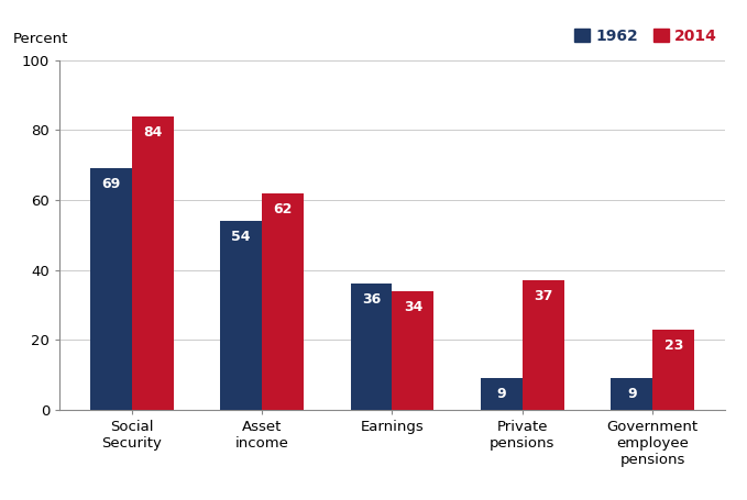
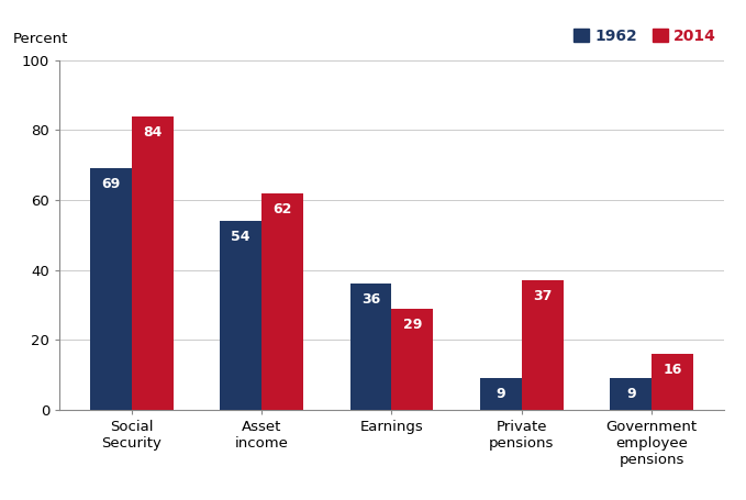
2014/Earnings: 34 -> 29
2014/Government employee pensions: 23 -> 16
